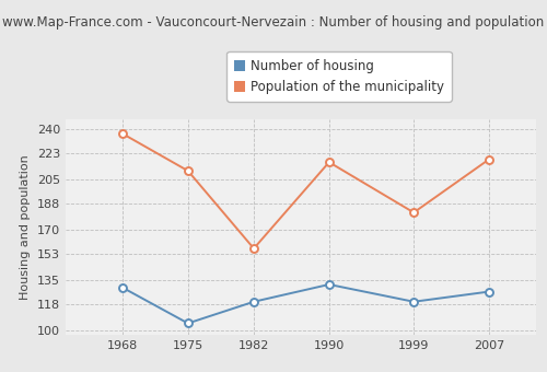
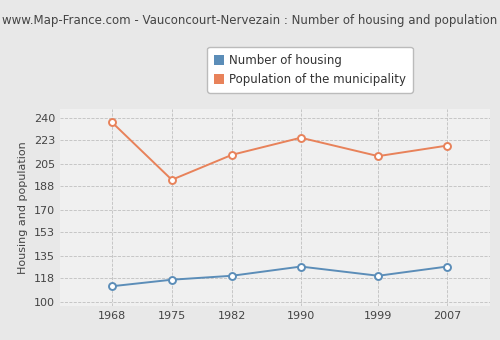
Number of housing/1968: 130 -> 112
Number of housing/1975: 105 -> 117
Population of the municipality/1975: 211 -> 193
Population of the municipality/1982: 157 -> 212
Number of housing/1990: 132 -> 127
Population of the municipality/1990: 217 -> 225
Population of the municipality/1999: 182 -> 211
